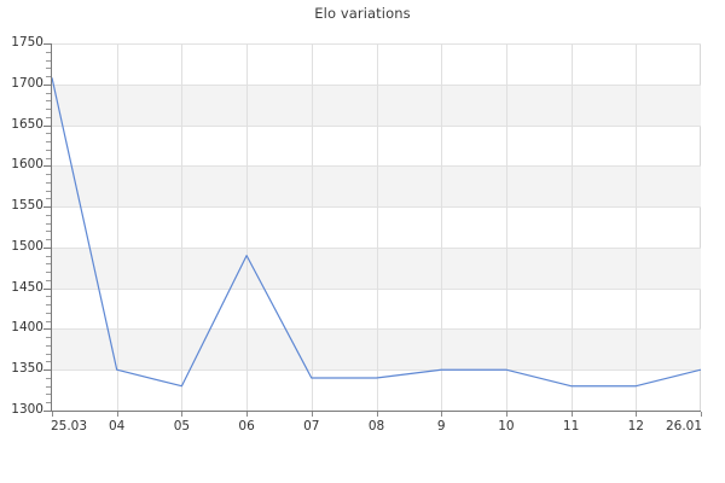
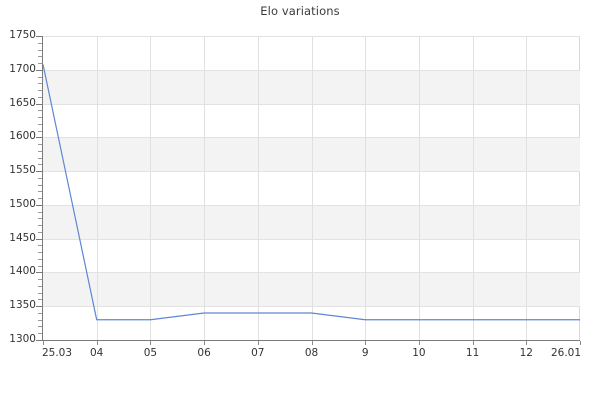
04: 1350 -> 1330
06: 1490 -> 1340
9: 1350 -> 1330
10: 1350 -> 1330
26.01: 1350 -> 1330
